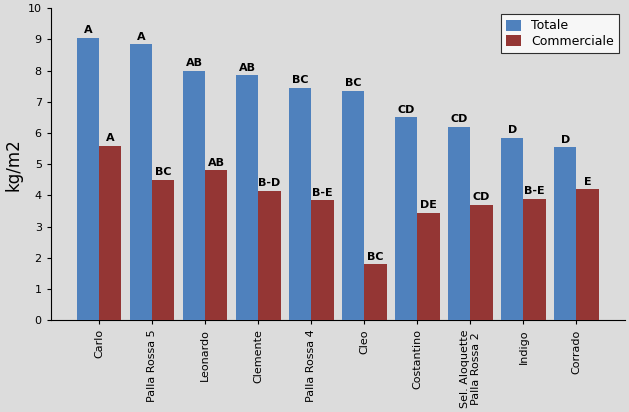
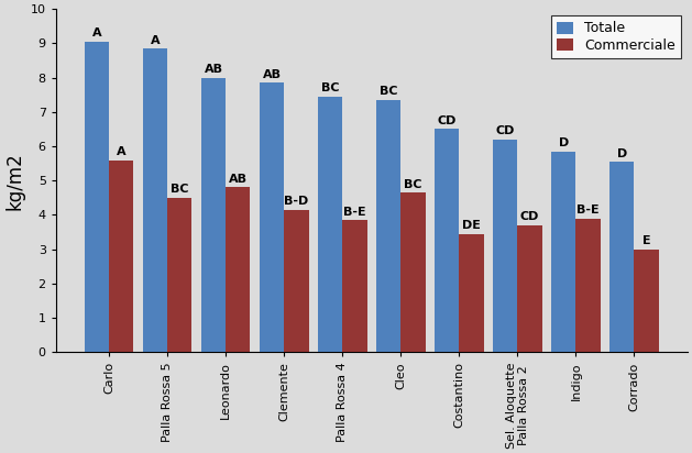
Commerciale/Cleo: 1.80 -> 4.65
Commerciale/Corrado: 4.20 -> 3.00
